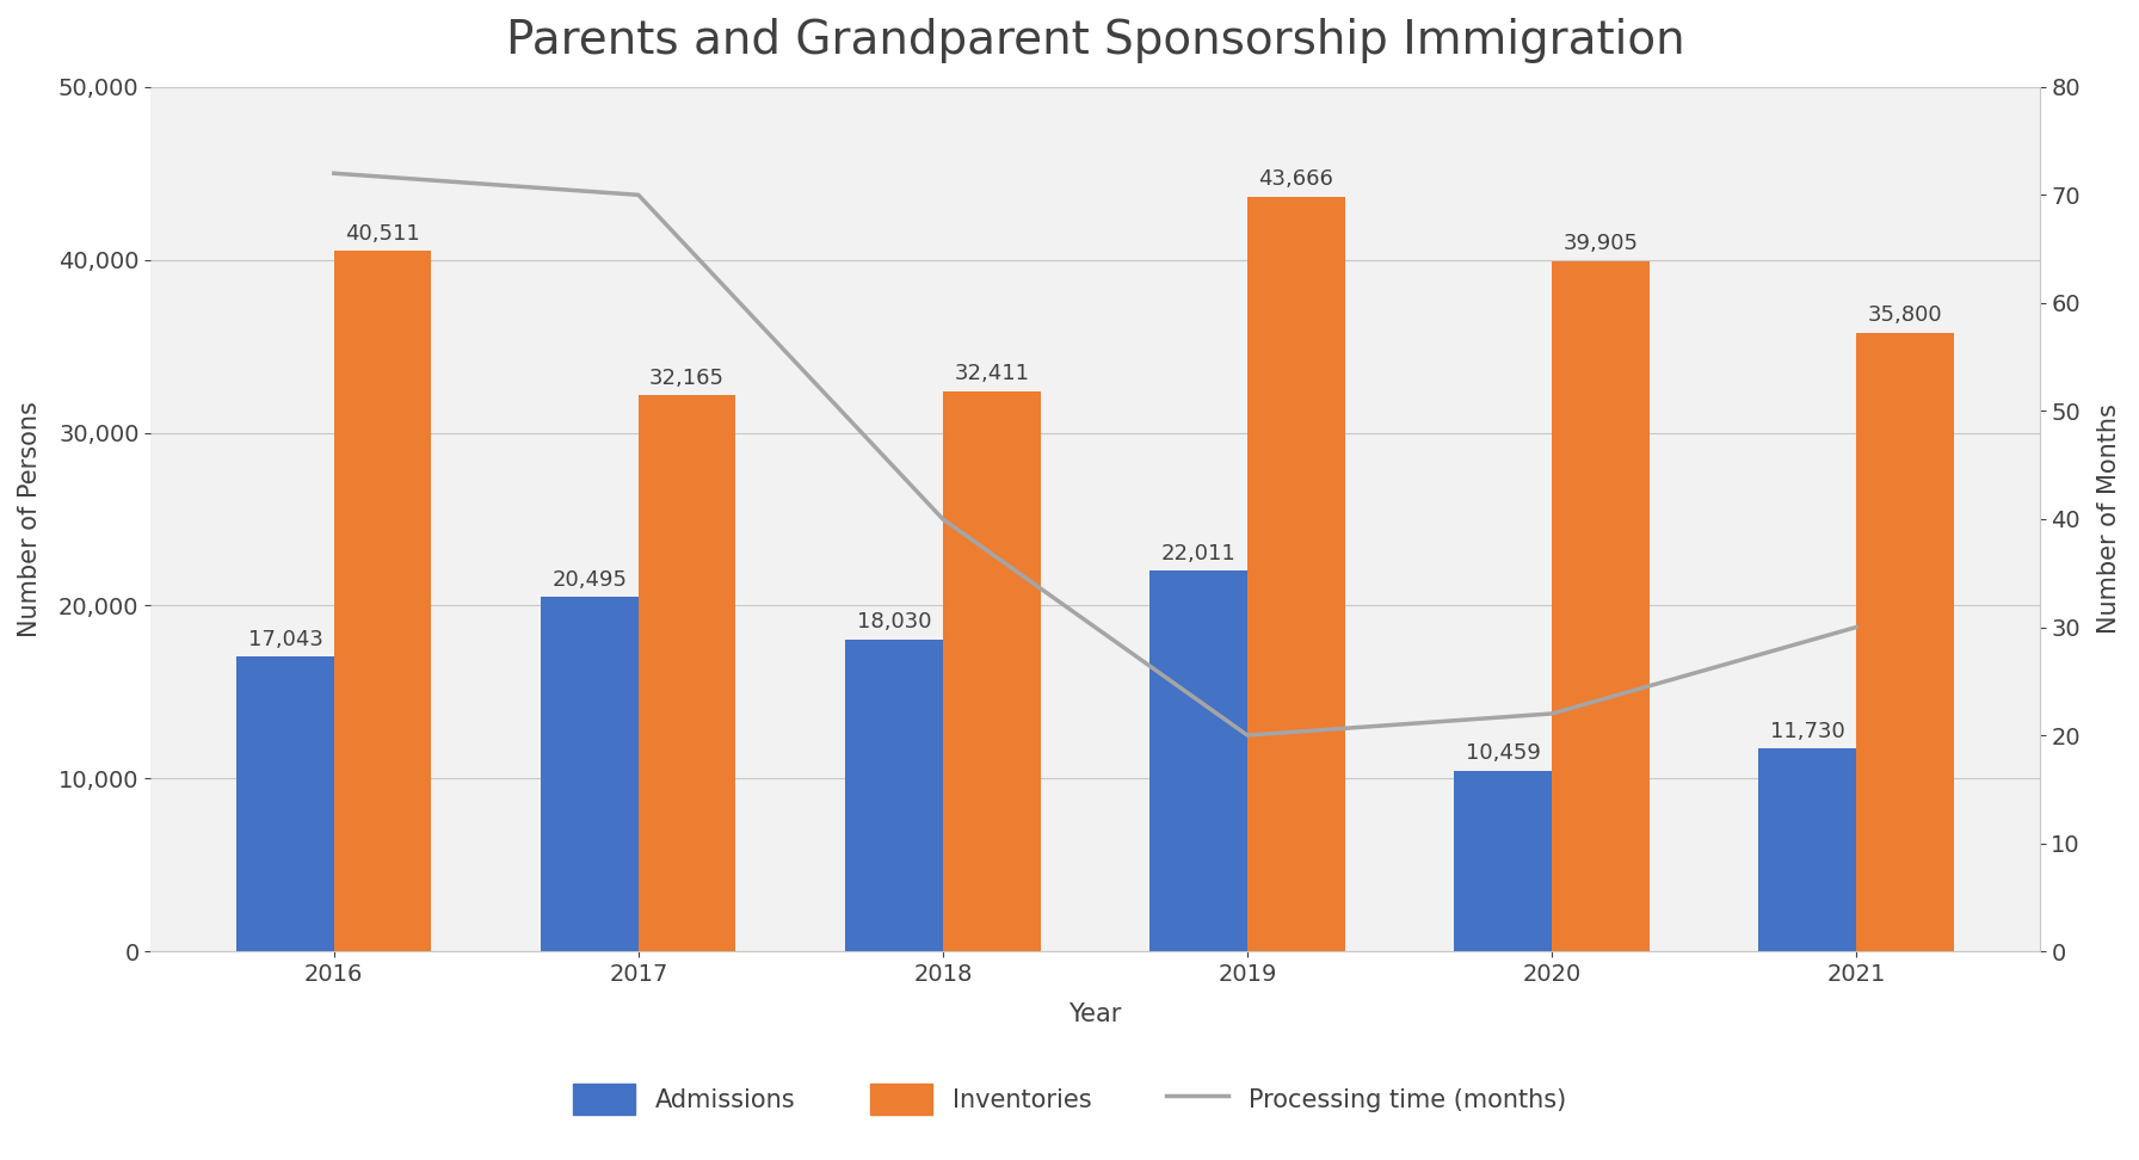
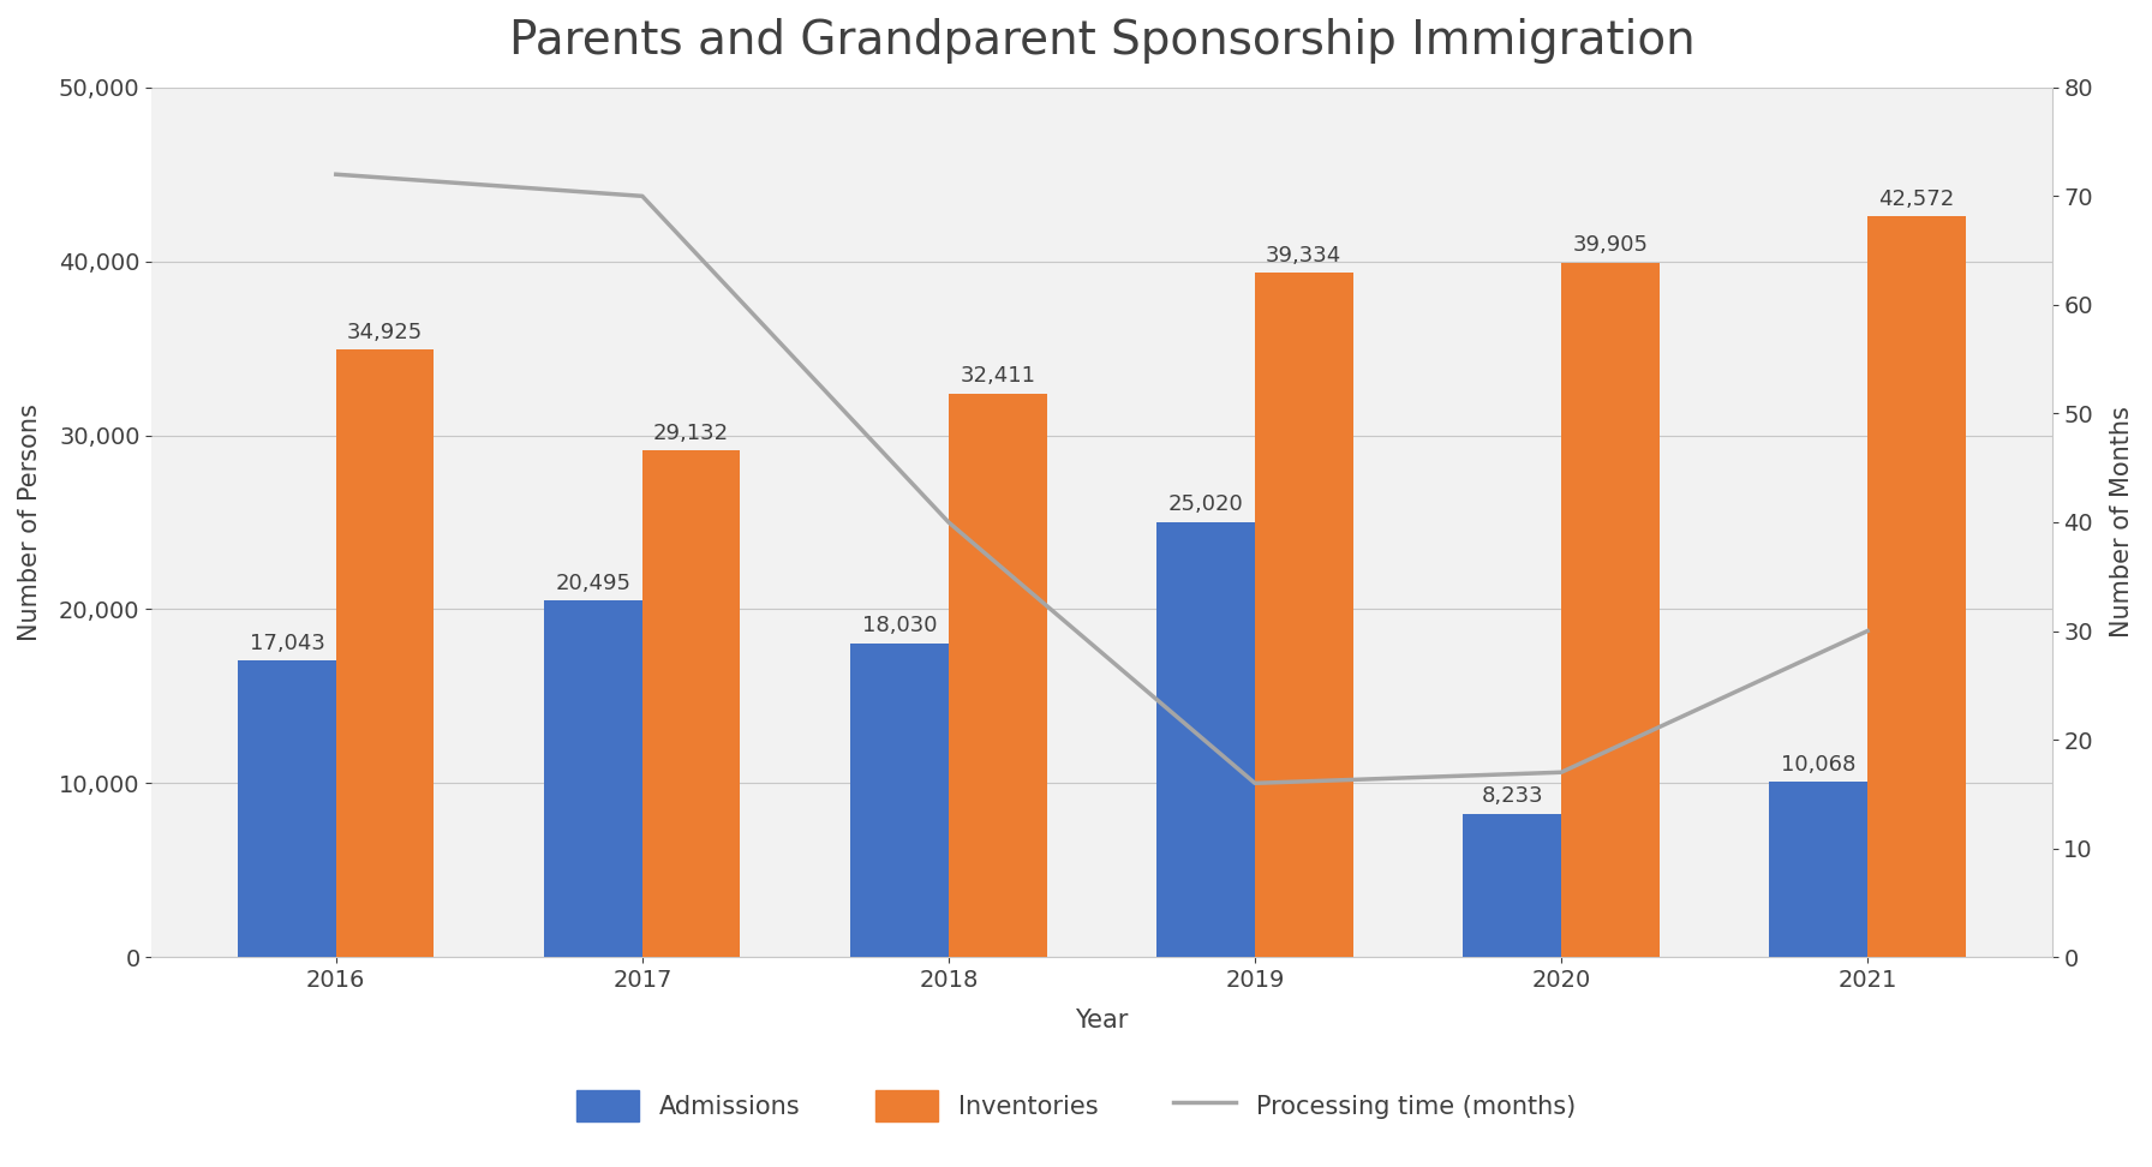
Inventories/2016: 40,511 -> 34,925
Inventories/2017: 32,165 -> 29,132
Admissions/2019: 22,011 -> 25,020
Processing time (months)/2019: 20 -> 16
Inventories/2019: 43,666 -> 39,334
Admissions/2020: 10,459 -> 8,233
Processing time (months)/2020: 22 -> 17
Admissions/2021: 11,730 -> 10,068
Inventories/2021: 35,800 -> 42,572
